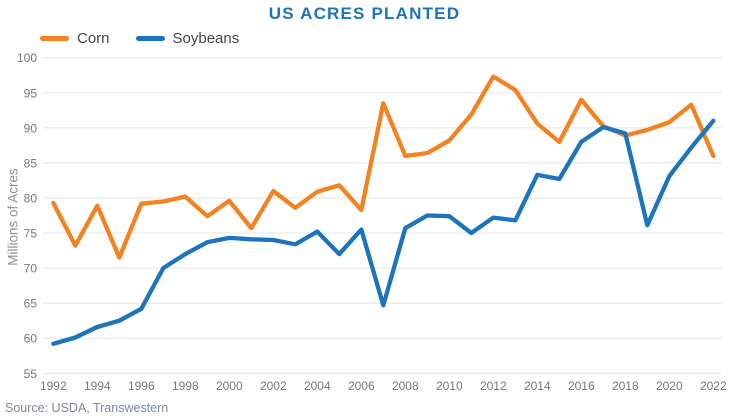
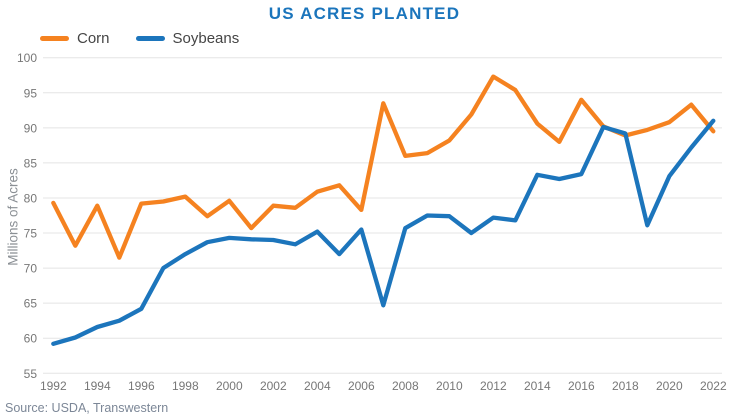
Corn/2002: 81 -> 79
Soybeans/2016: 88 -> 83
Corn/2022: 86 -> 90
